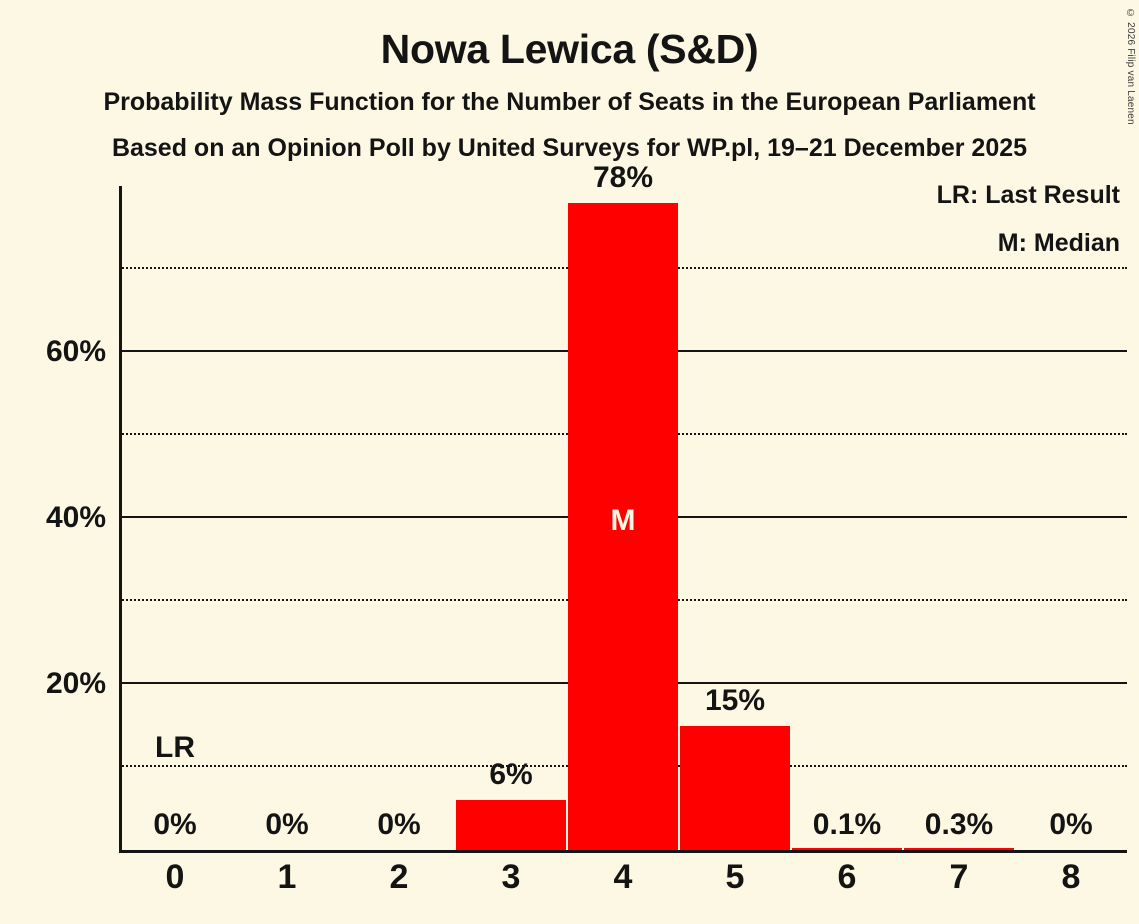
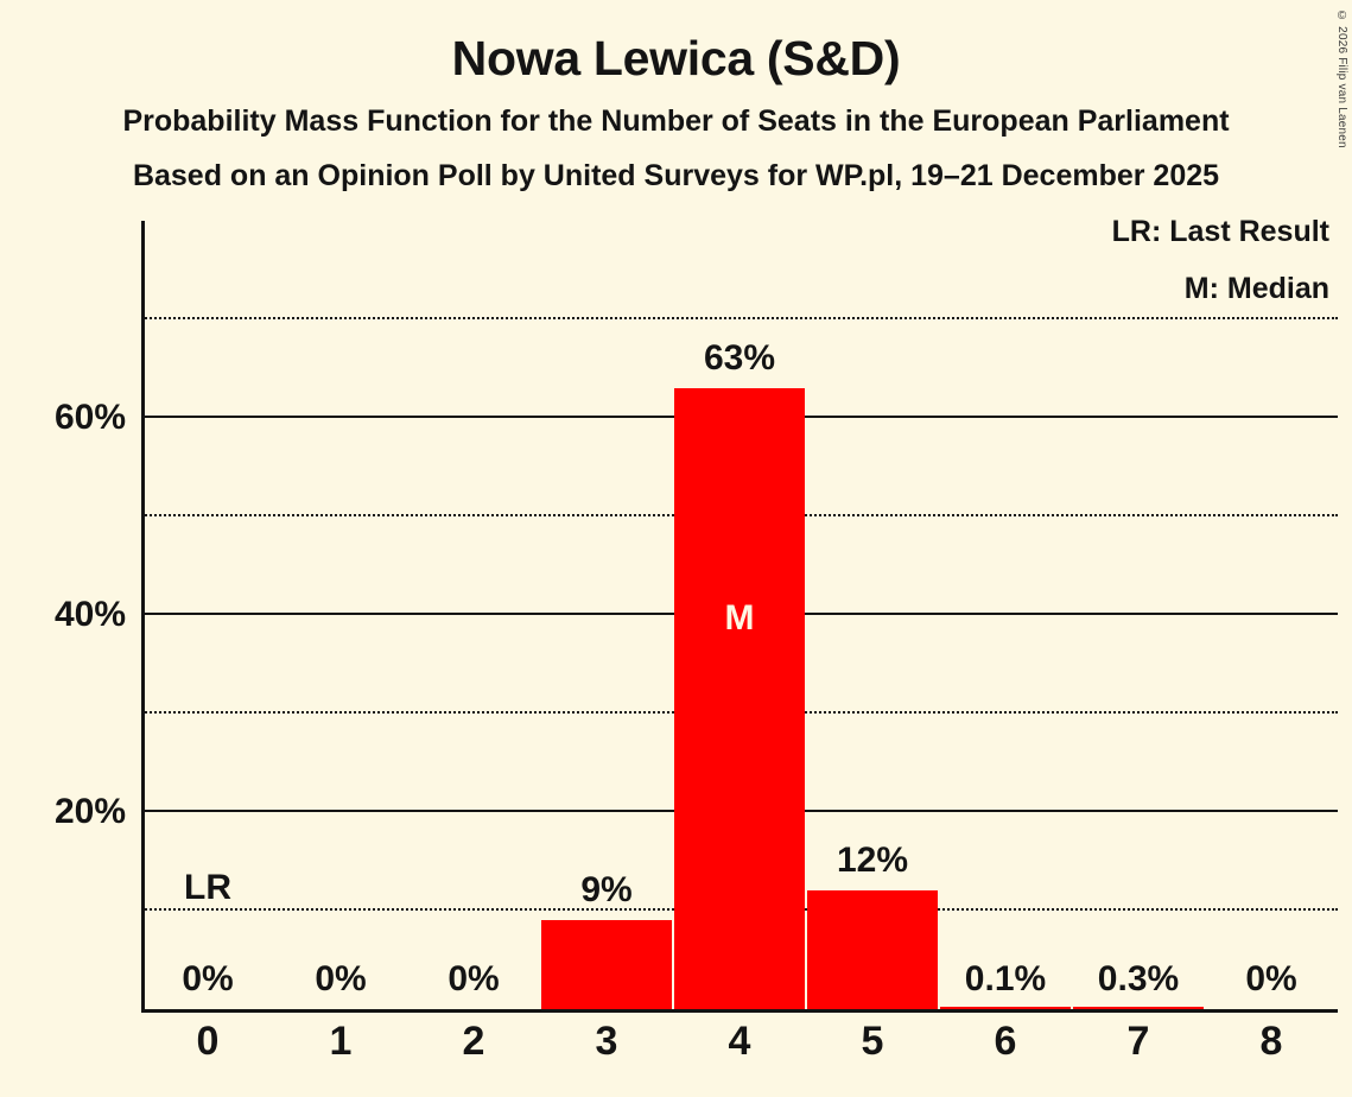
3: 6% -> 9%
4: 78% -> 63%
5: 15% -> 12%
